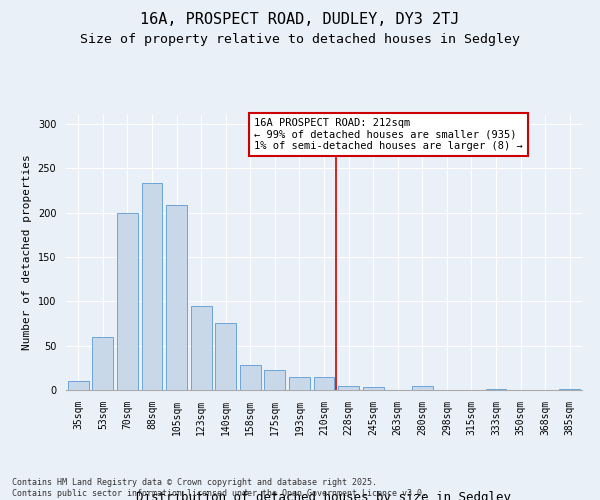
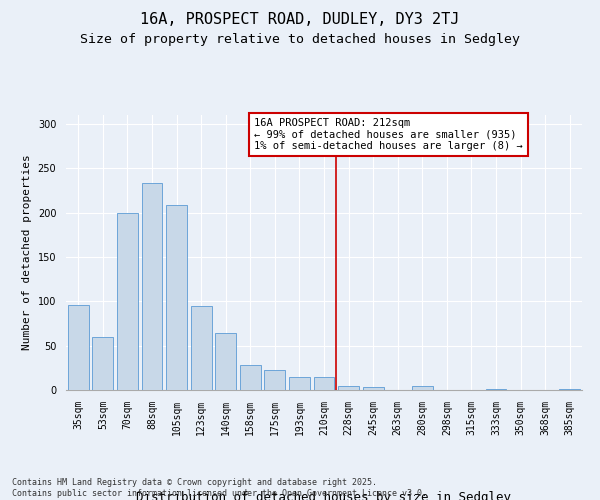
35sqm: 10 -> 96
140sqm: 75 -> 64
